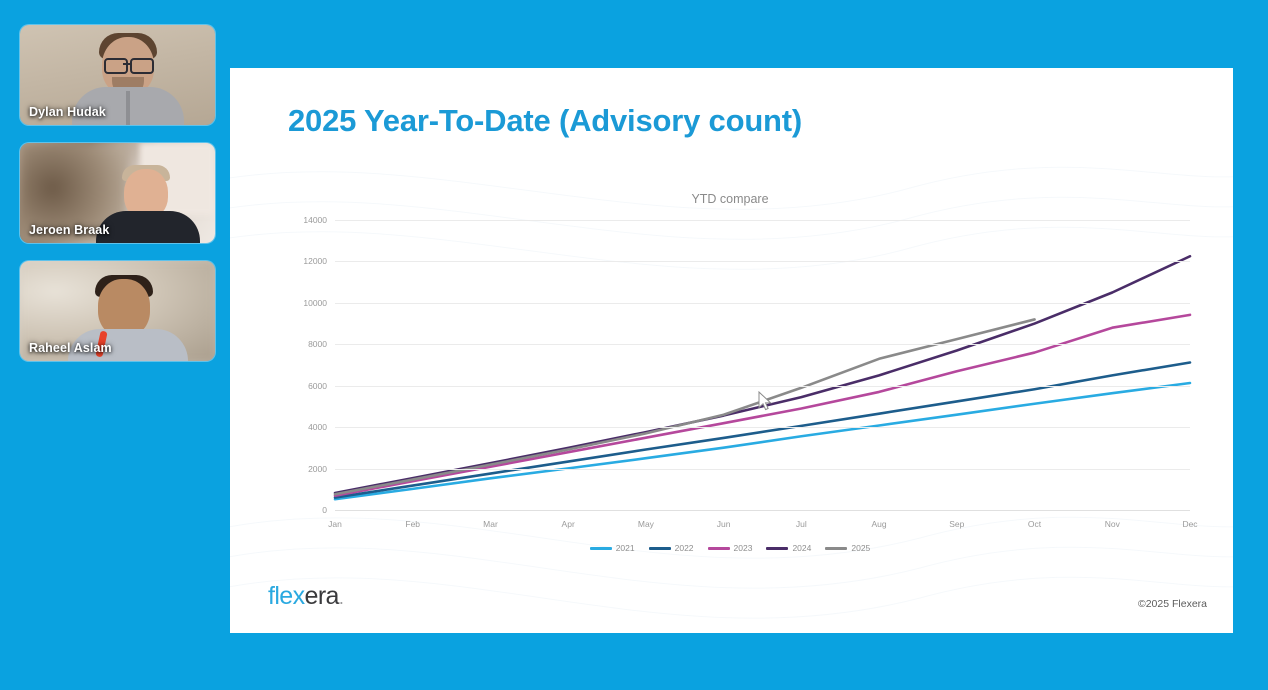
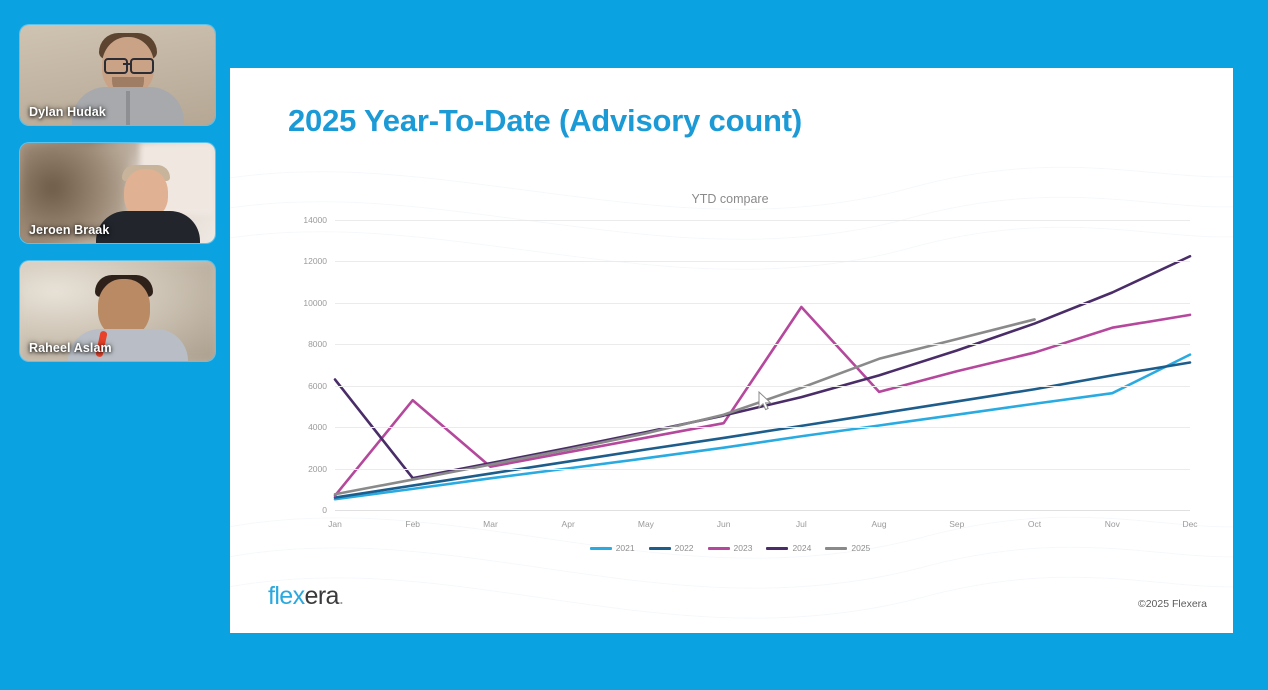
2024/Jan: 800 -> 6300
2023/Feb: 1400 -> 5300
2023/Jul: 4900 -> 9800
2021/Dec: 6100 -> 7500
